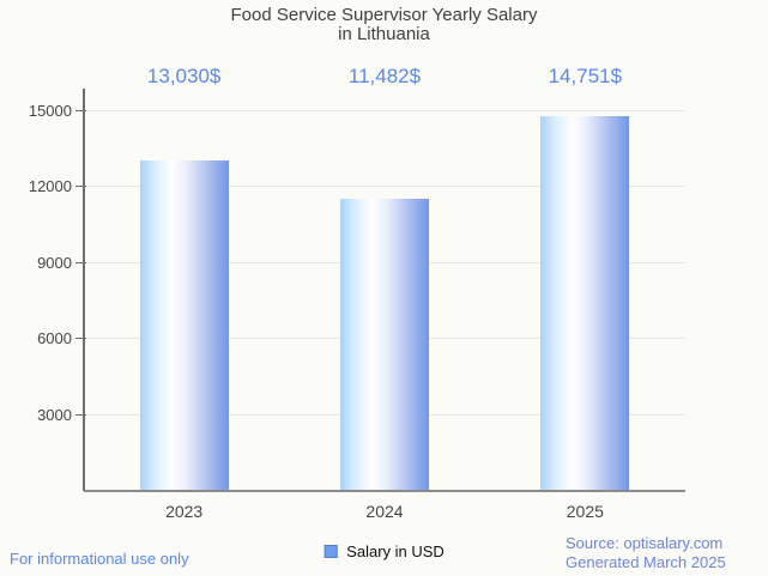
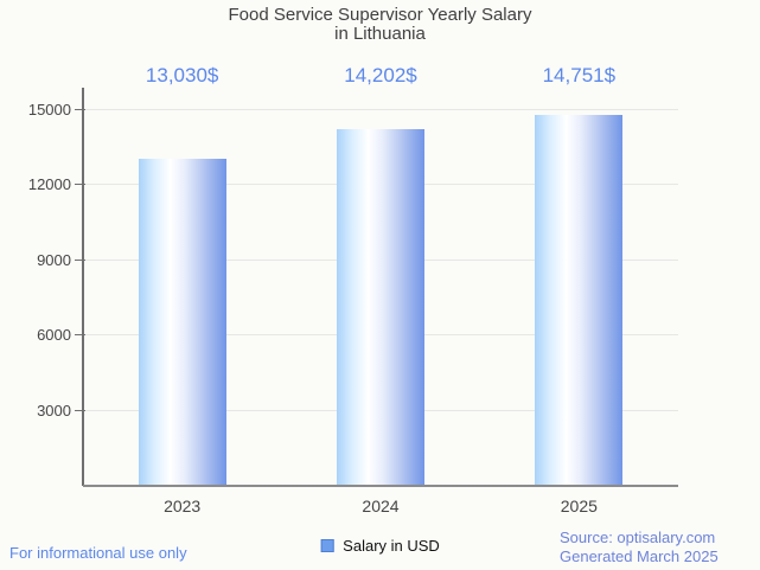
2024: 11,482 -> 14,202
